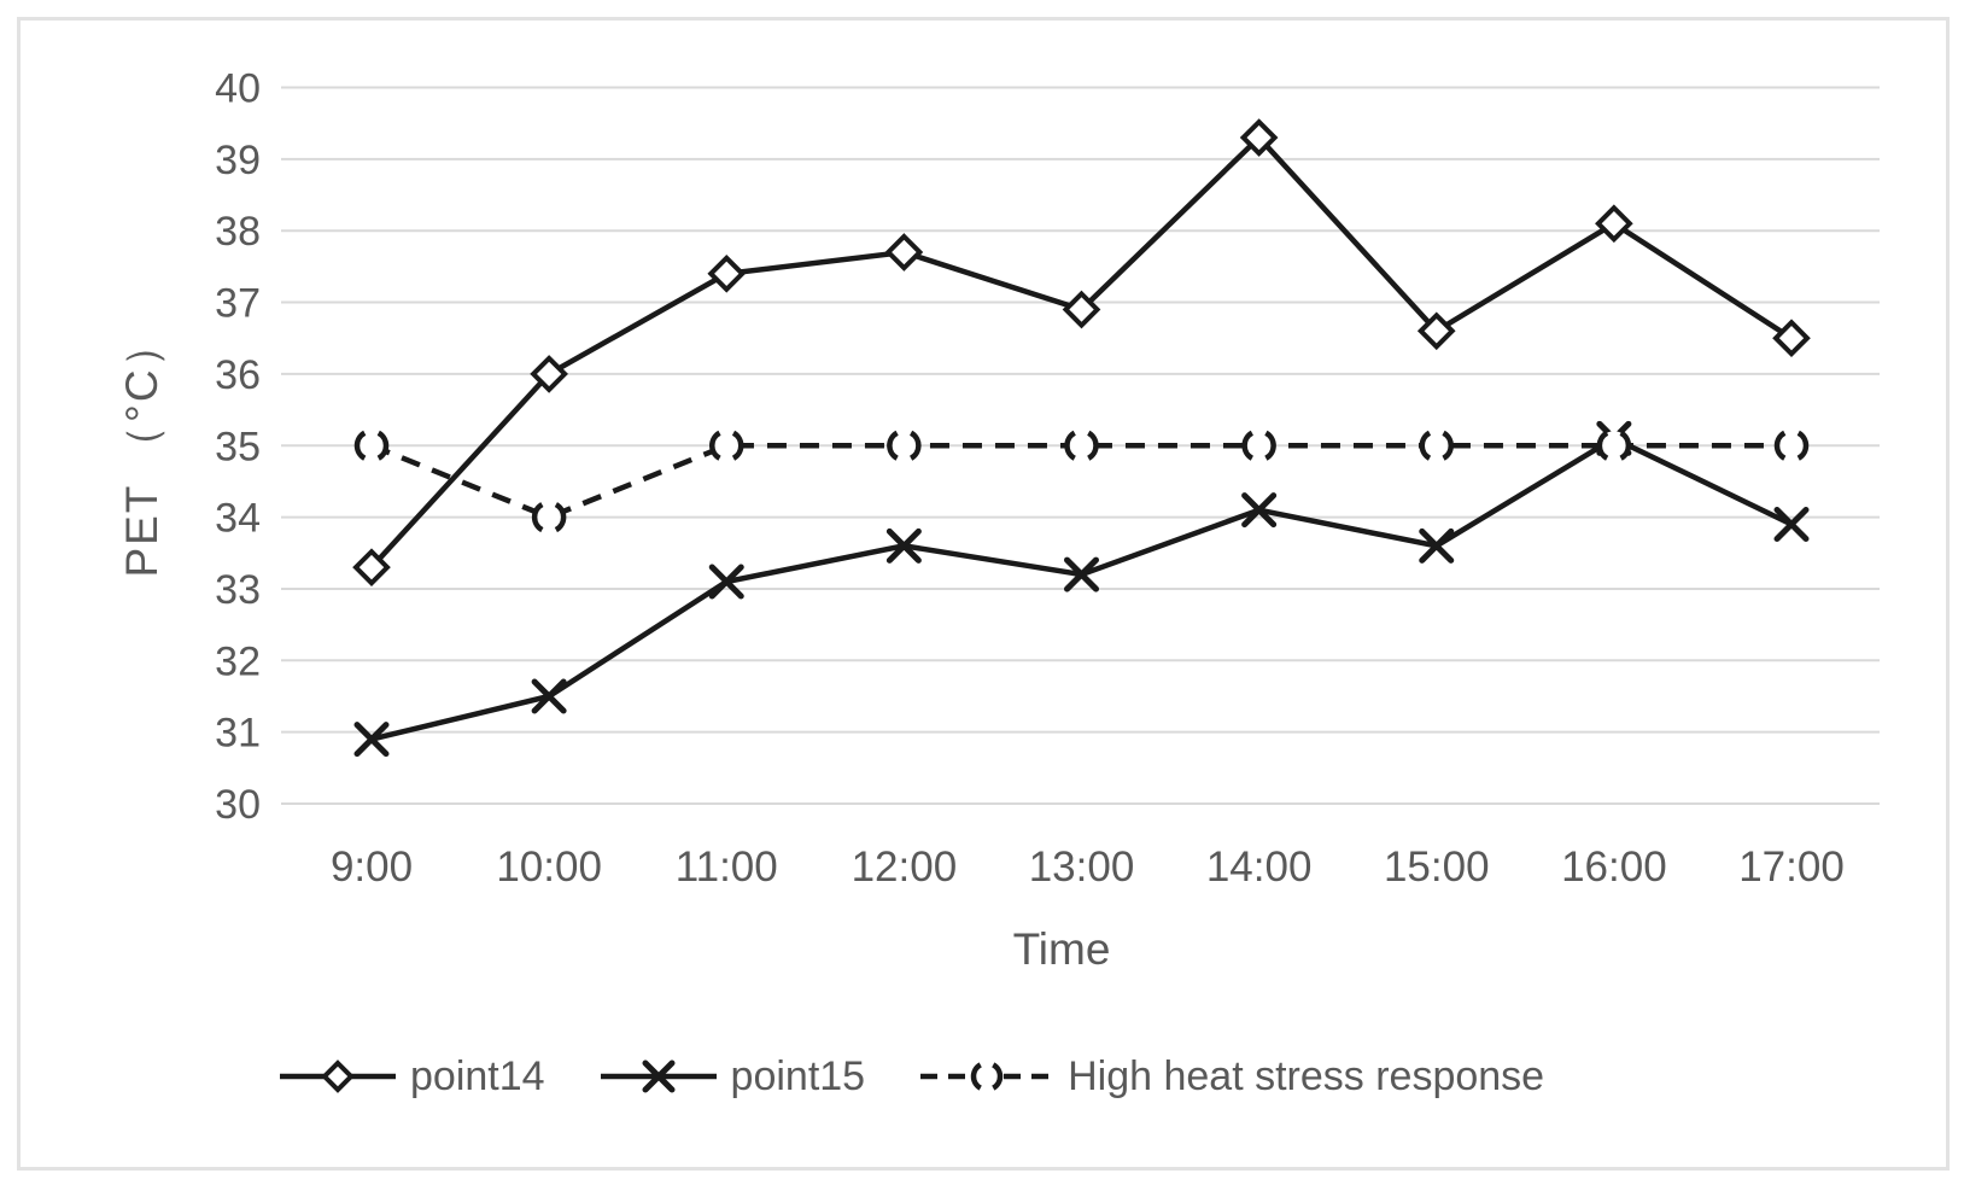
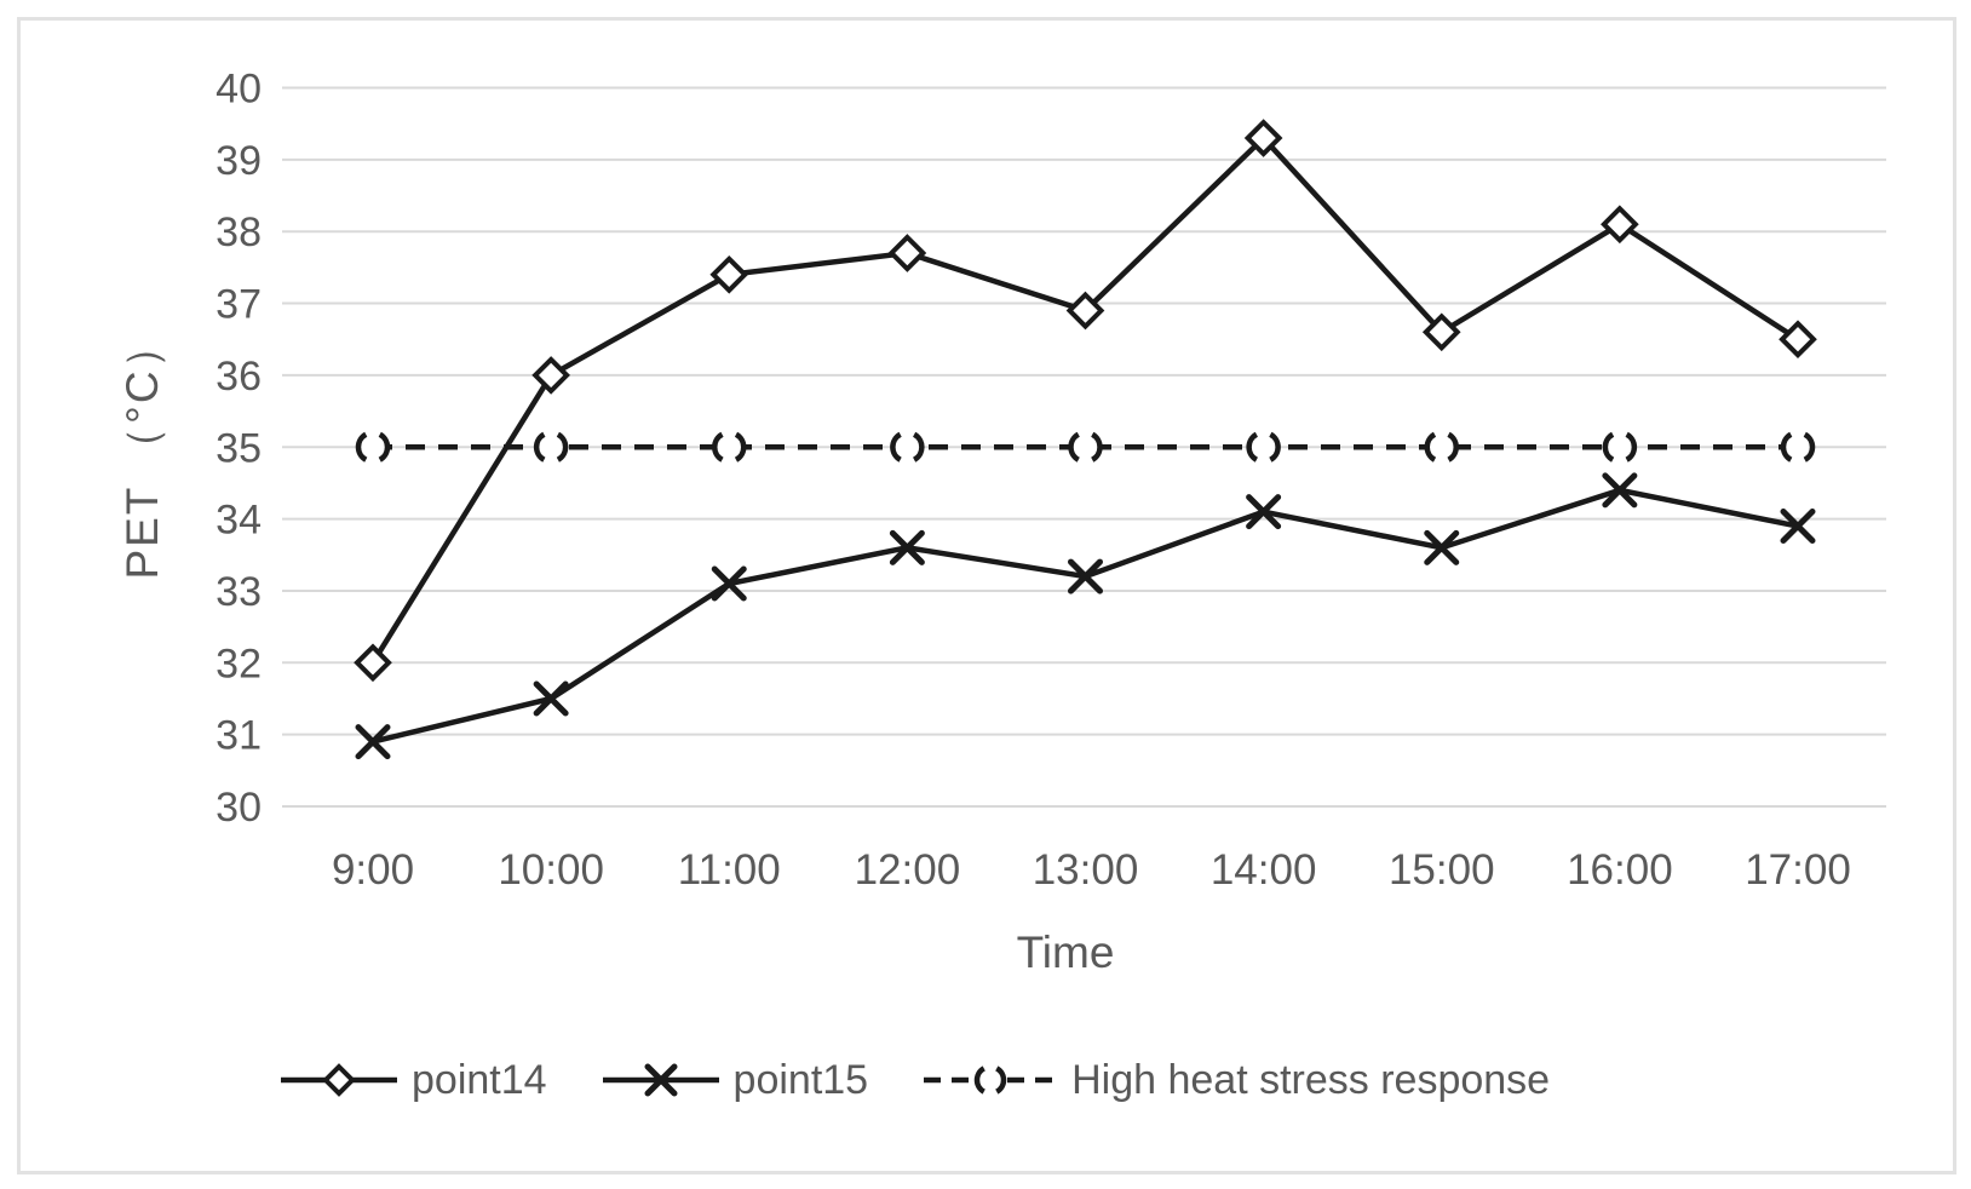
point14/9:00: 33.3 -> 32.0
High heat stress response/10:00: 34 -> 35
point15/16:00: 35.1 -> 34.4
